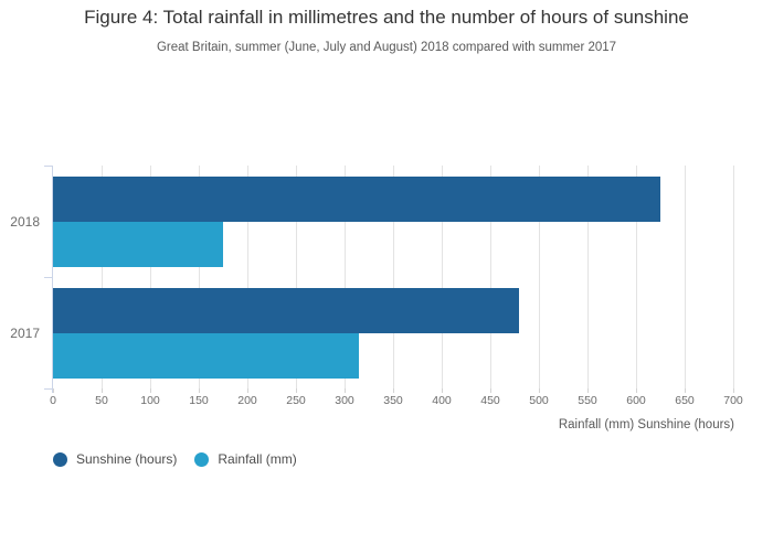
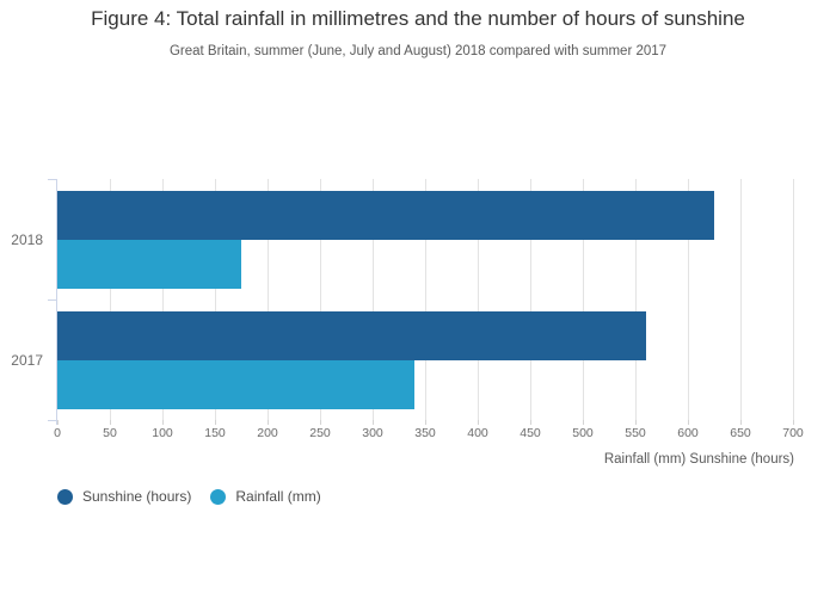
Sunshine (hours)/2017: 480 -> 560
Rainfall (mm)/2017: 320 -> 340
